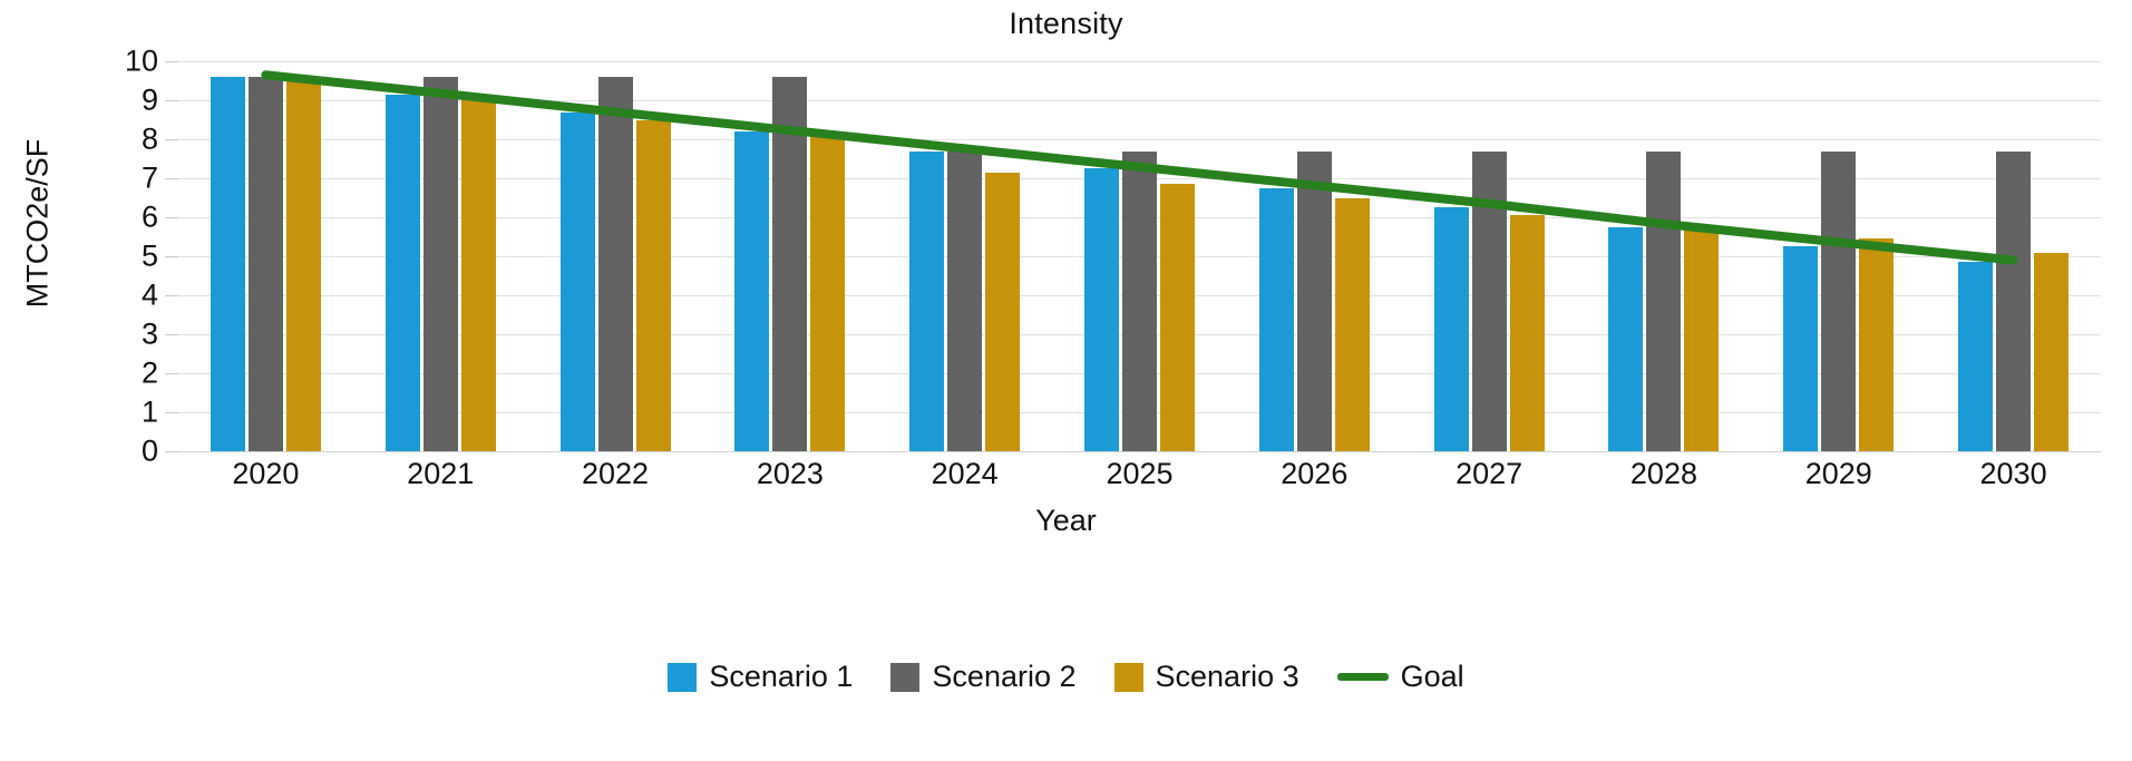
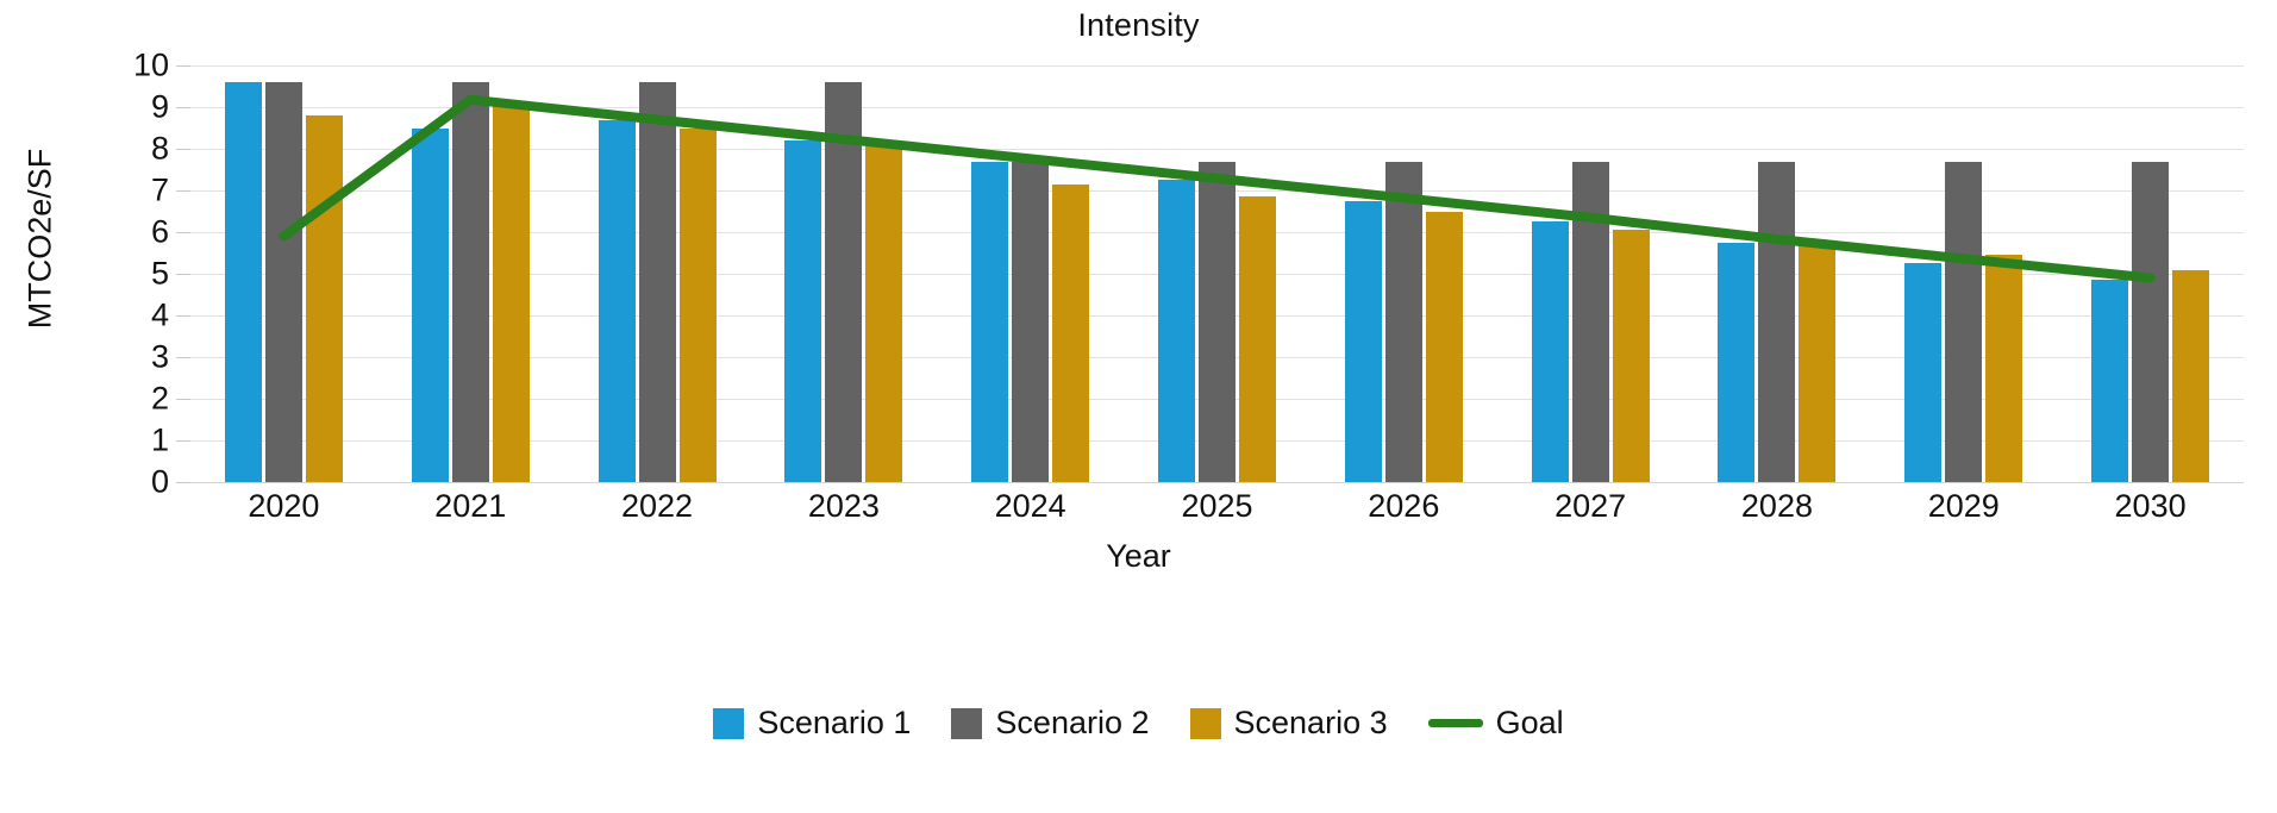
Scenario 3/2020: 9.6 -> 8.8
Goal/2020: 9.7 -> 5.9
Scenario 1/2021: 9.2 -> 8.5
